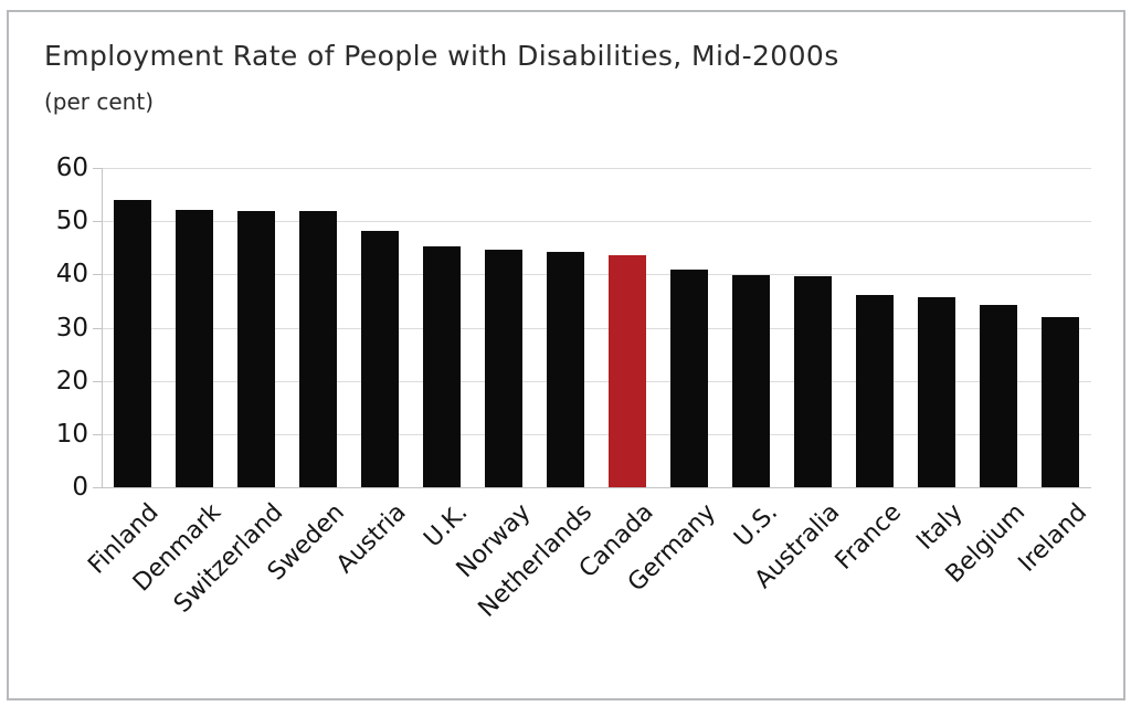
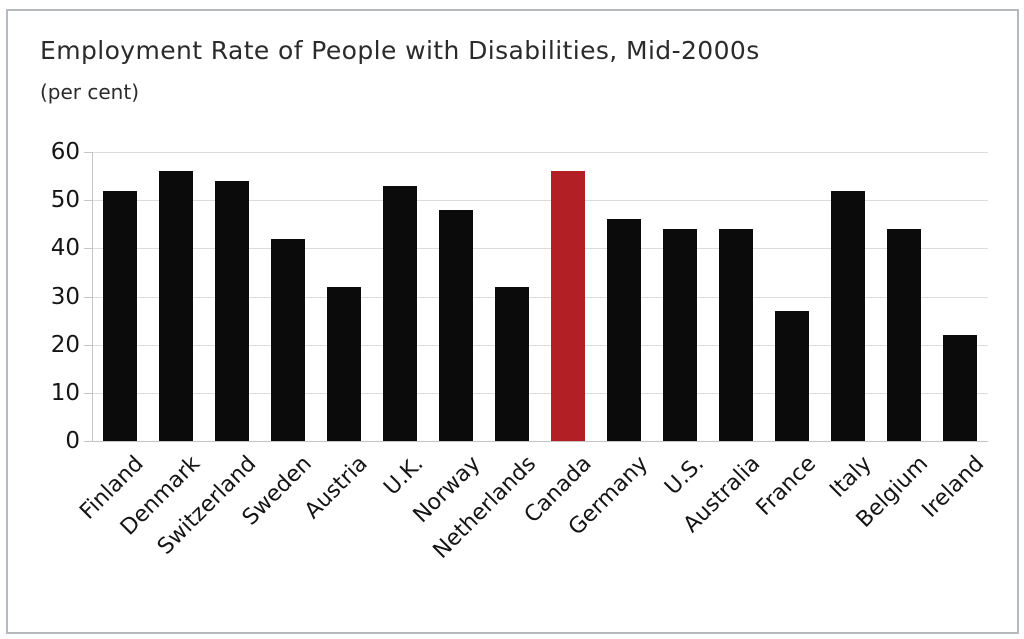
Finland: 54 -> 52
Denmark: 52 -> 56
Switzerland: 52 -> 54
Sweden: 52 -> 42
Austria: 48 -> 32
U.K.: 45 -> 53
Norway: 45 -> 48
Netherlands: 44 -> 32
Canada: 44 -> 56
Germany: 41 -> 46
U.S.: 40 -> 44
Australia: 40 -> 44
France: 36 -> 27
Italy: 36 -> 52
Belgium: 34 -> 44
Ireland: 32 -> 22
